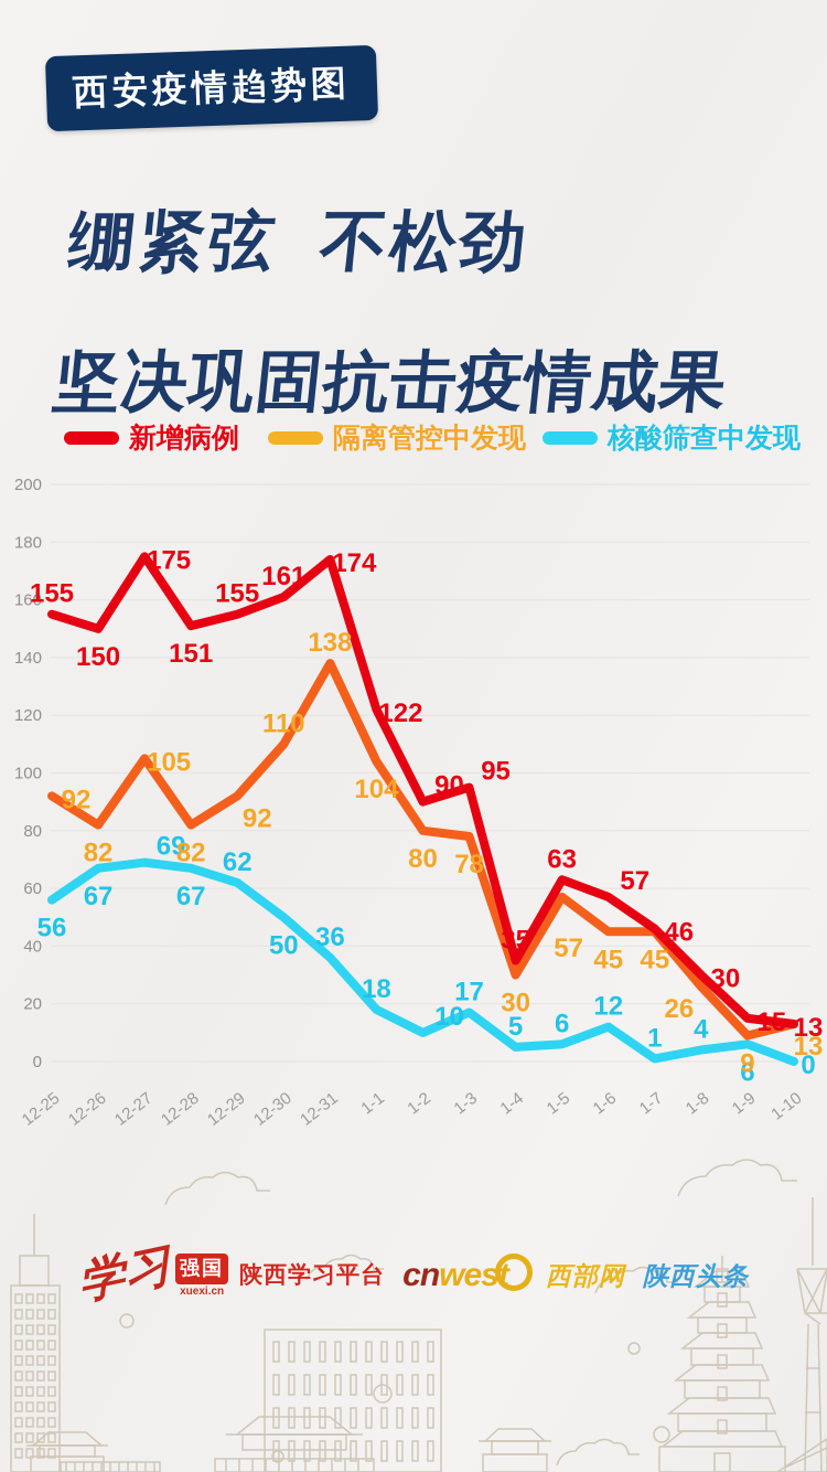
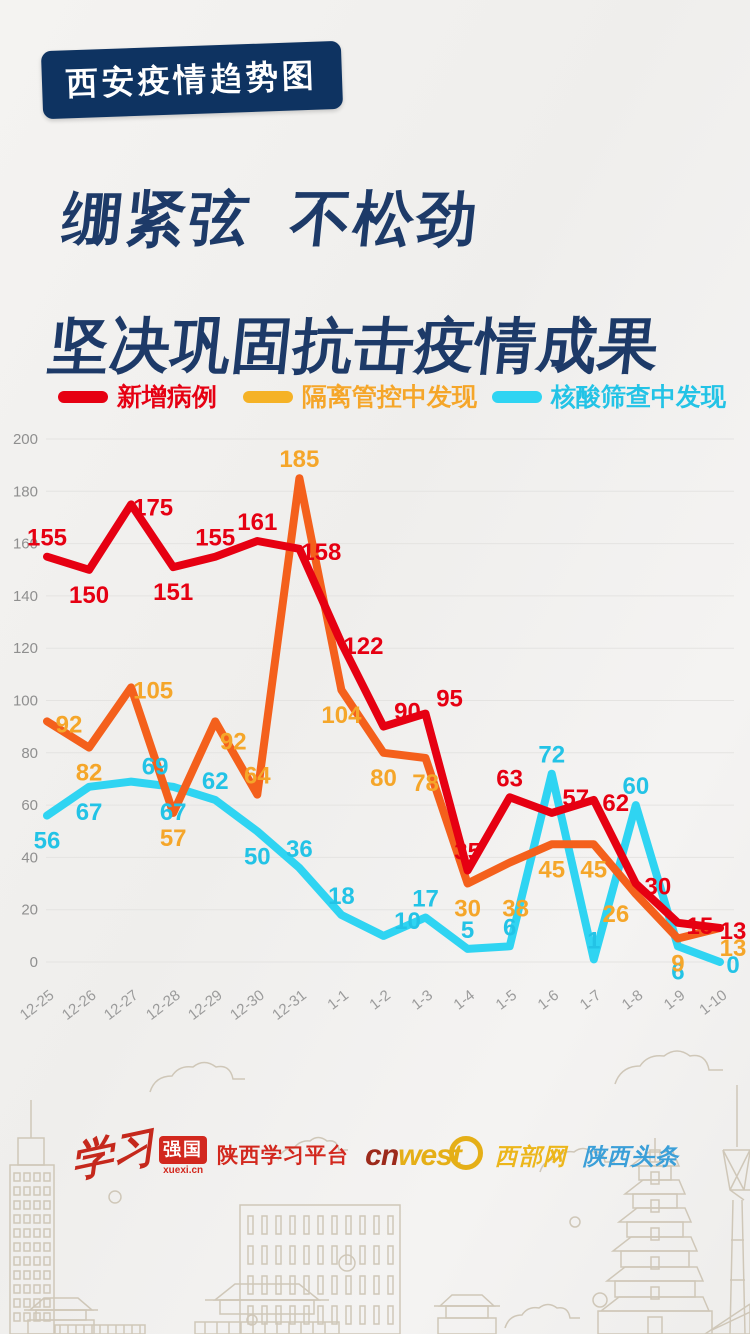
隔离管控中发现/12-28: 82 -> 57
隔离管控中发现/12-30: 110 -> 64
新增病例/12-31: 174 -> 158
隔离管控中发现/12-31: 138 -> 185
隔离管控中发现/1-5: 57 -> 38
核酸筛查中发现/1-6: 12 -> 72
新增病例/1-7: 46 -> 62
核酸筛查中发现/1-8: 4 -> 60
